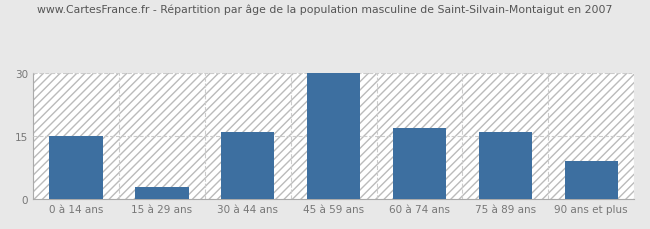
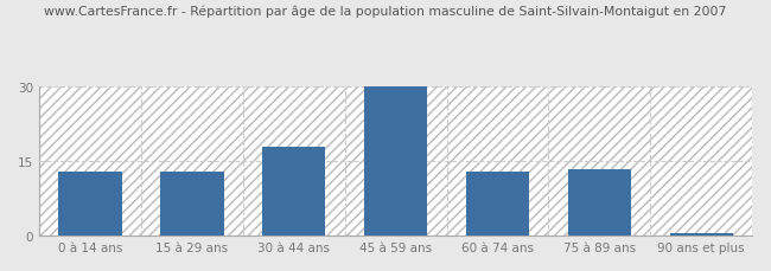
0 à 14 ans: 15.0 -> 13.0
15 à 29 ans: 3.0 -> 13.0
30 à 44 ans: 16.0 -> 18.0
60 à 74 ans: 17.0 -> 13.0
75 à 89 ans: 16.0 -> 13.5
90 ans et plus: 9.0 -> 0.5
